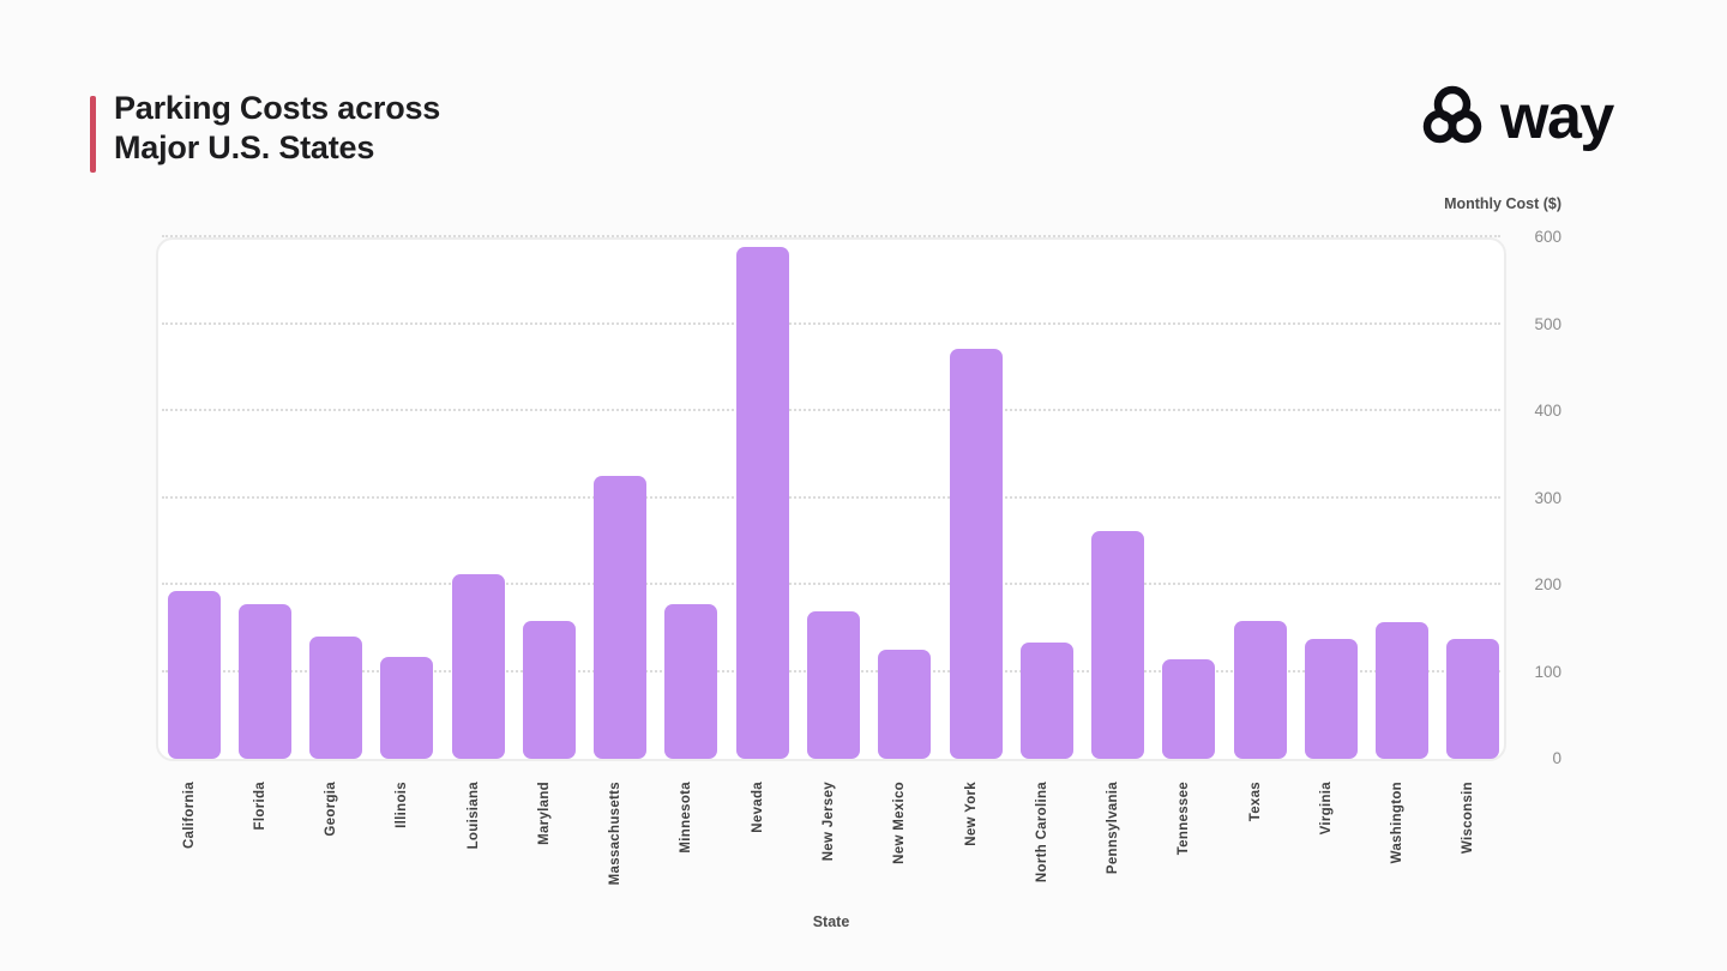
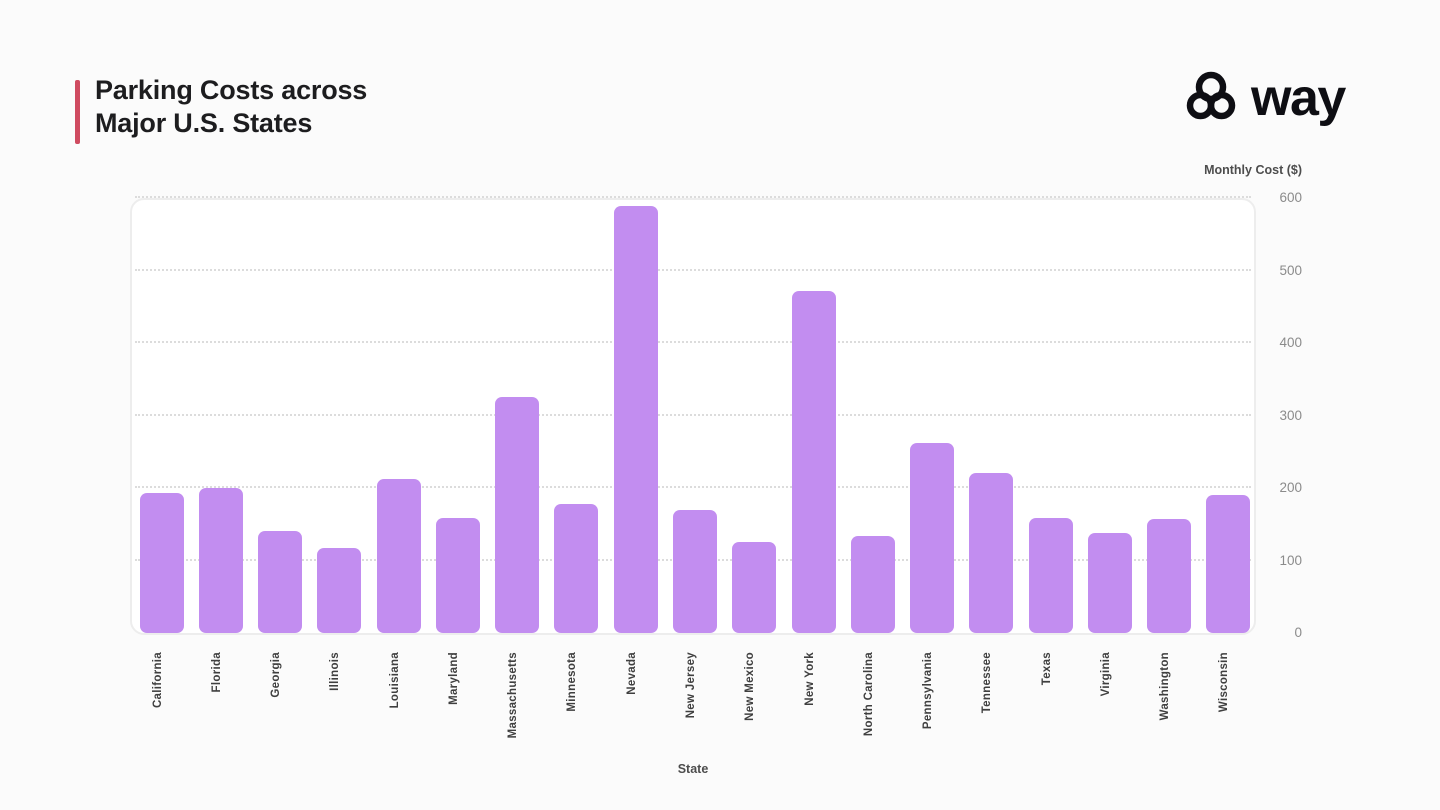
Florida: 180 -> 200
Tennessee: 120 -> 220
Wisconsin: 140 -> 190
